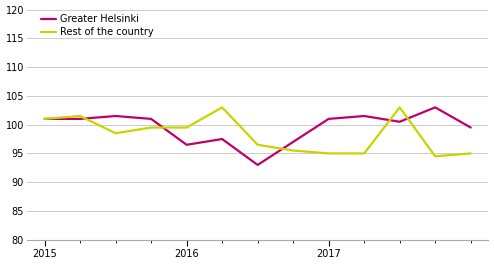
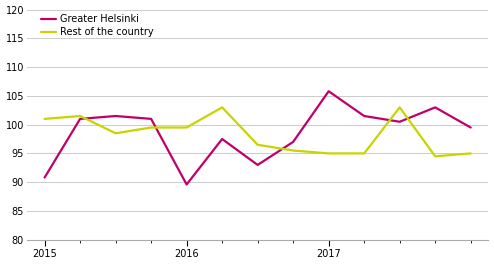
Greater Helsinki/2015: 101.0 -> 90.8
Greater Helsinki/2016: 96.5 -> 89.6
Greater Helsinki/2017: 101.0 -> 105.8
